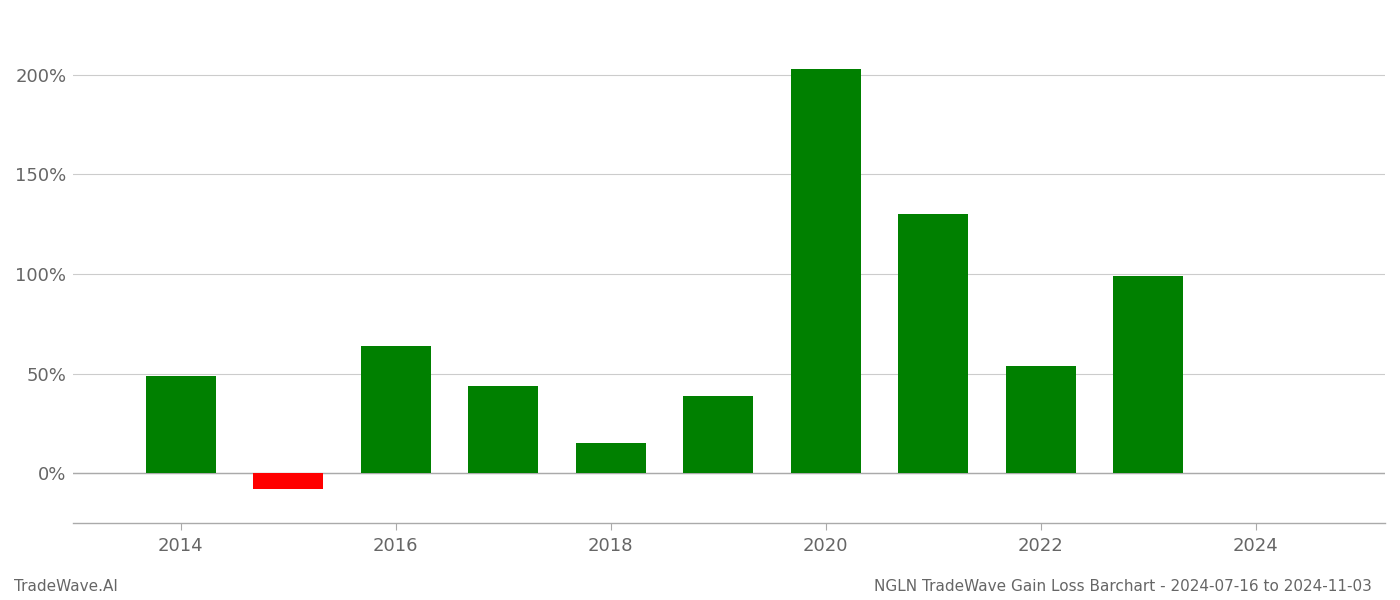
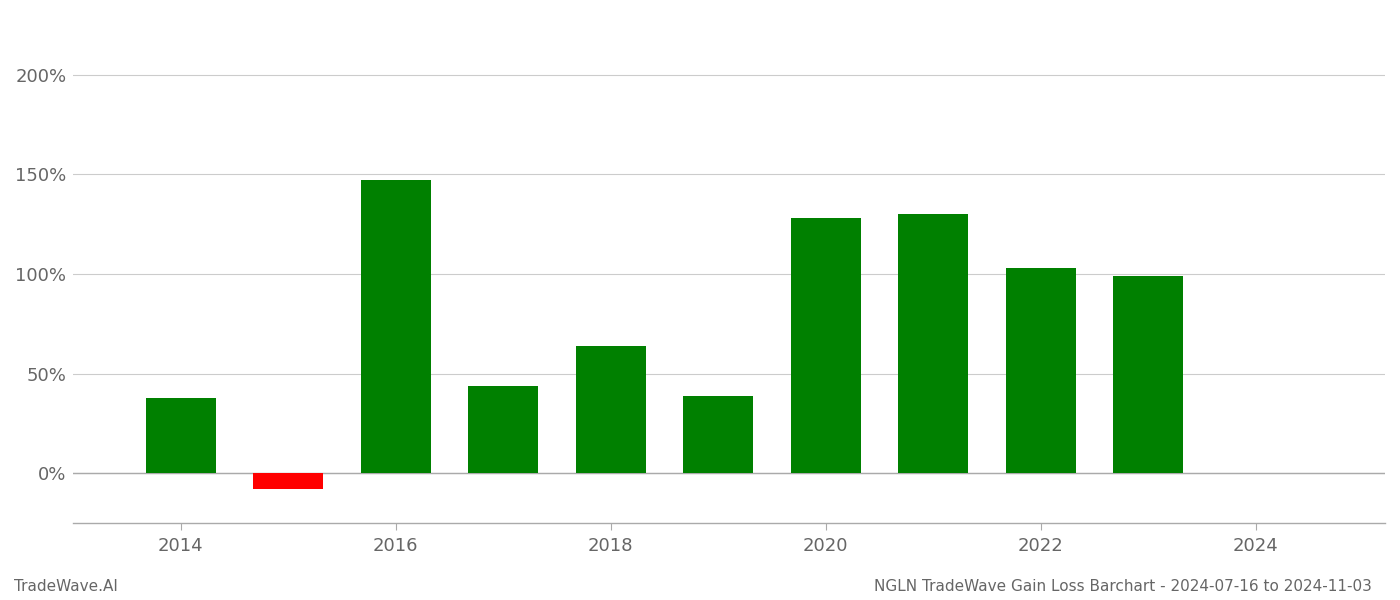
2014: 49% -> 38%
2016: 64% -> 147%
2018: 15% -> 64%
2020: 203% -> 128%
2022: 54% -> 103%
